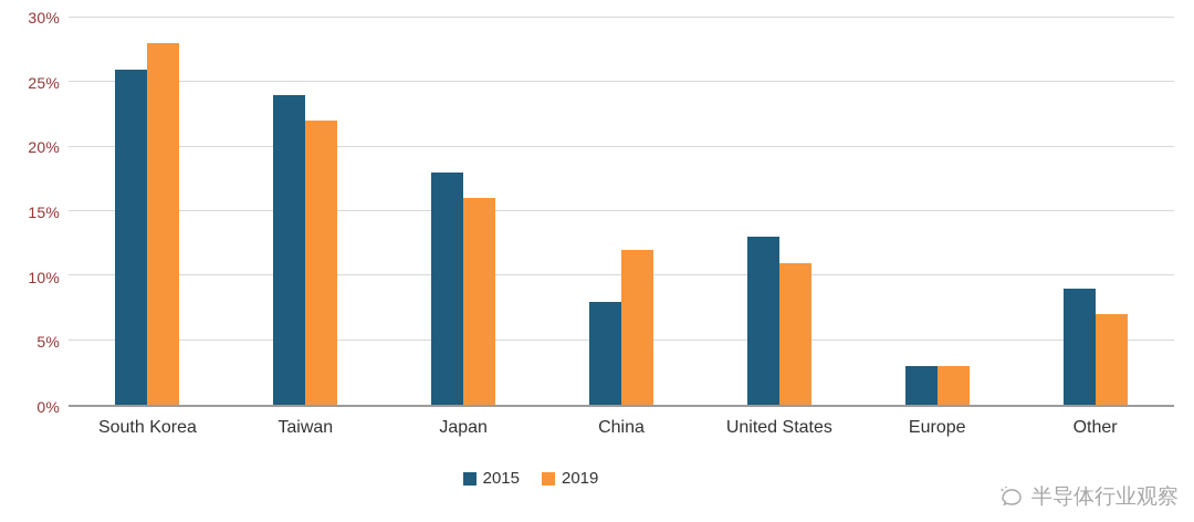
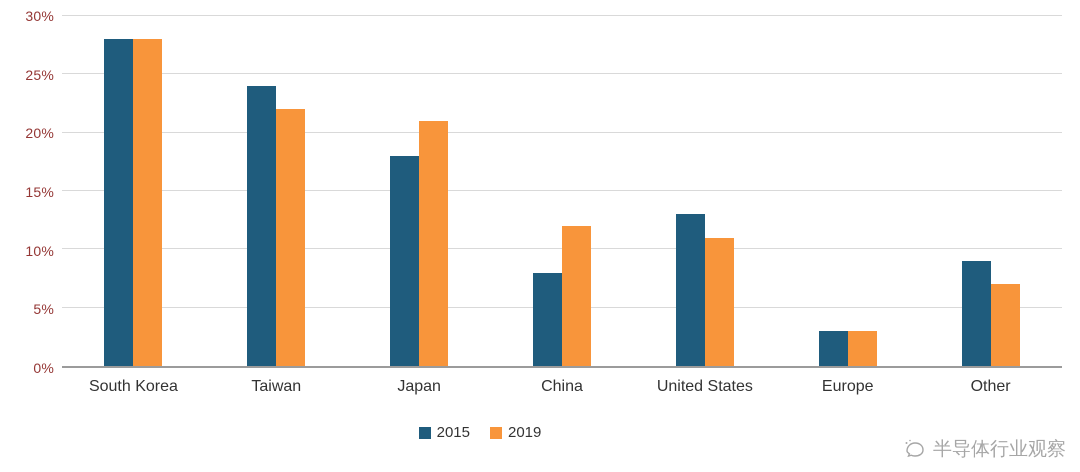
2015/South Korea: 26% -> 28%
2019/Japan: 16% -> 21%
